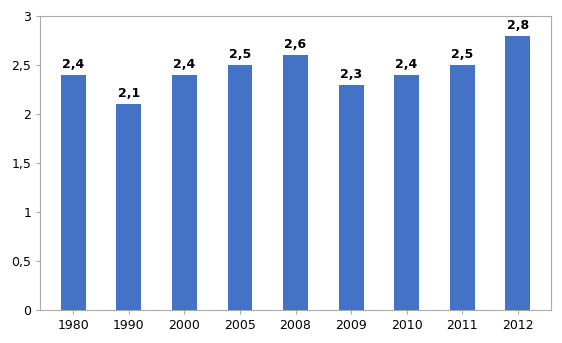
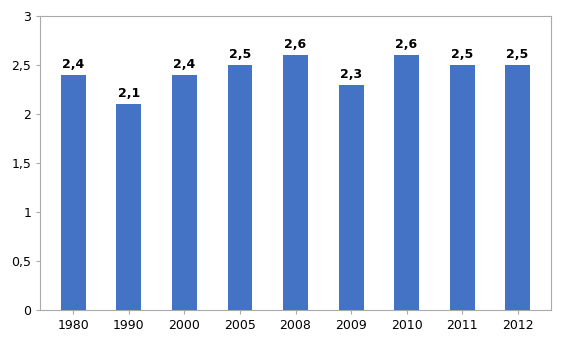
2010: 2,4 -> 2,6
2012: 2,8 -> 2,5
